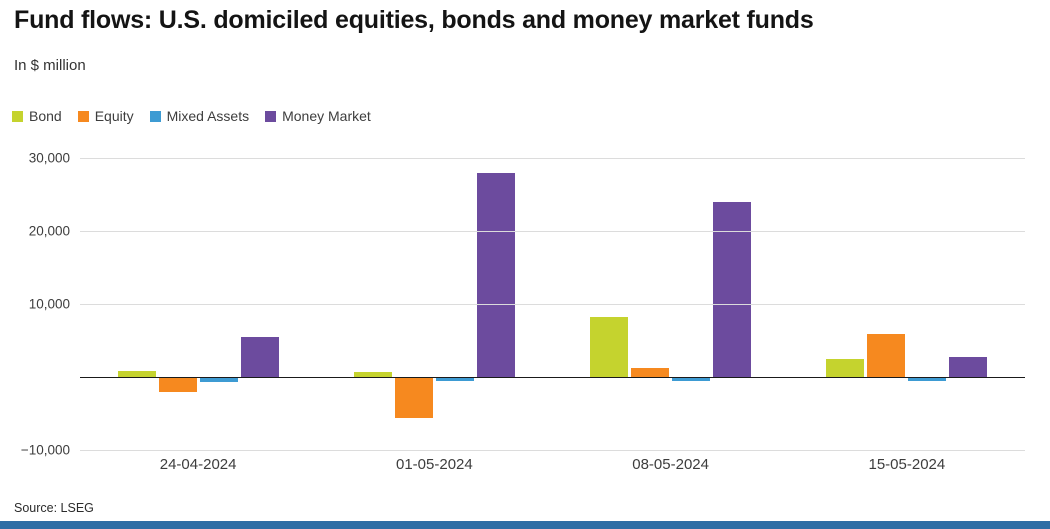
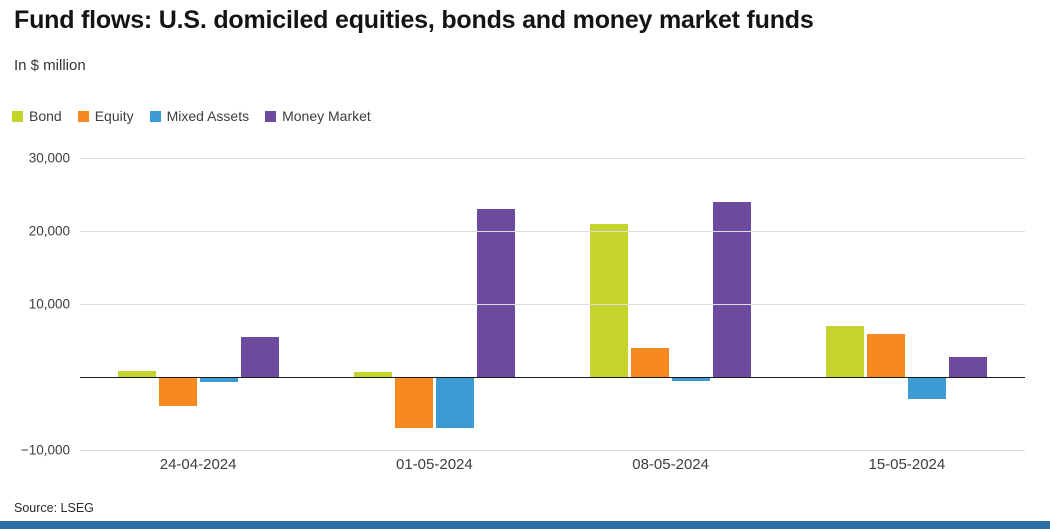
Equity/24-04-2024: -2000 -> -4000
Equity/01-05-2024: -6000 -> -7000
Mixed Assets/01-05-2024: -1000 -> -7000
Money Market/01-05-2024: 28000 -> 23000
Bond/08-05-2024: 8000 -> 21000
Equity/08-05-2024: 1000 -> 4000
Bond/15-05-2024: 2000 -> 7000
Mixed Assets/15-05-2024: -1000 -> -3000
